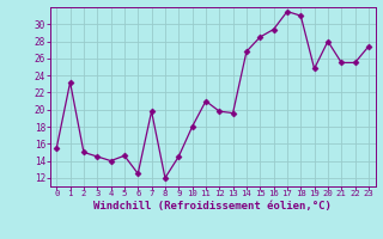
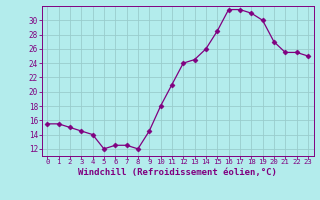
1: 23.2 -> 15.5
5: 14.6 -> 12.0
7: 19.8 -> 12.5
12: 19.8 -> 24.0
13: 19.6 -> 24.5
14: 26.8 -> 26.0
16: 29.4 -> 31.5
19: 24.8 -> 30.0
20: 28.0 -> 27.0
23: 27.4 -> 25.0
